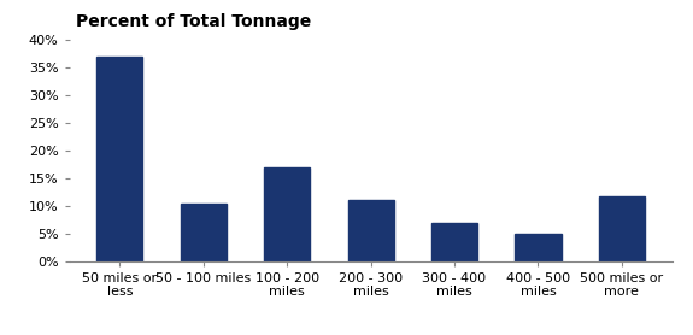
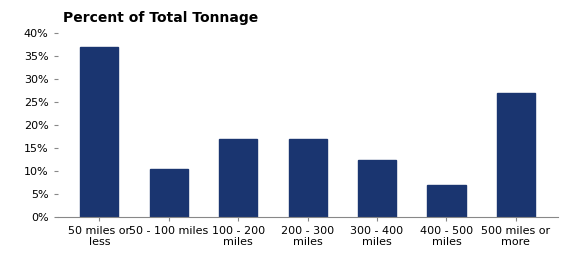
200 - 300 miles: 11.0% -> 17.0%
300 - 400 miles: 7.0% -> 12.5%
400 - 500 miles: 4.9% -> 7.0%
500 miles or more: 11.8% -> 27.0%
